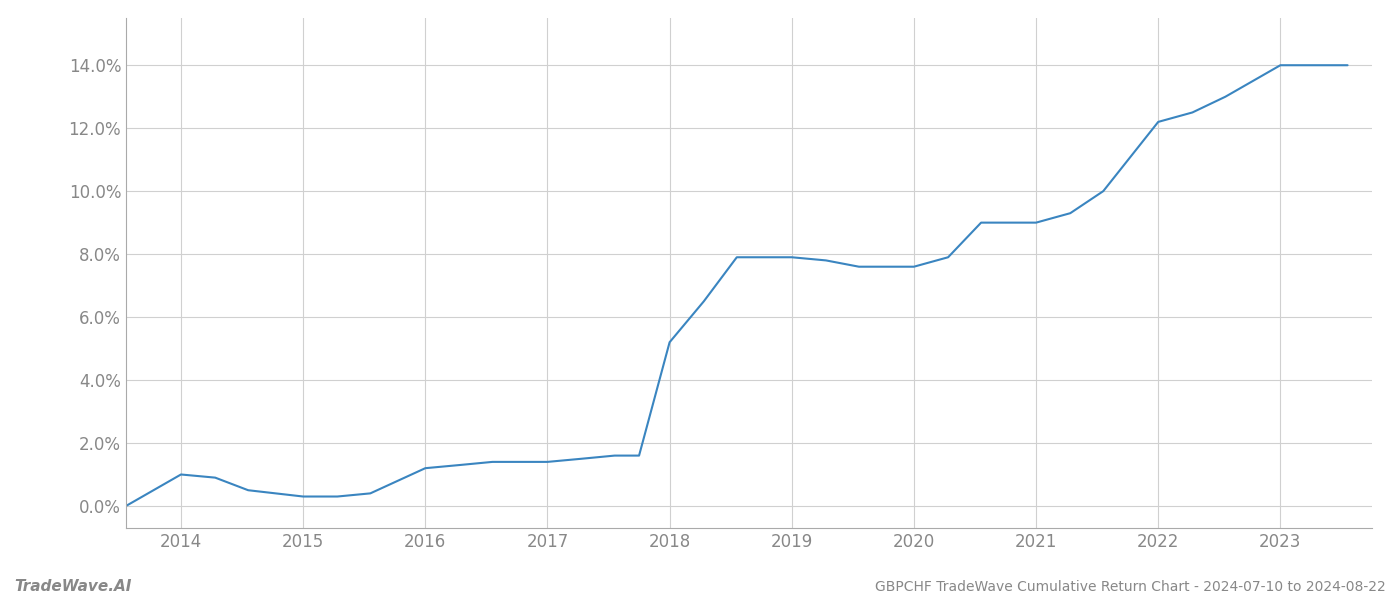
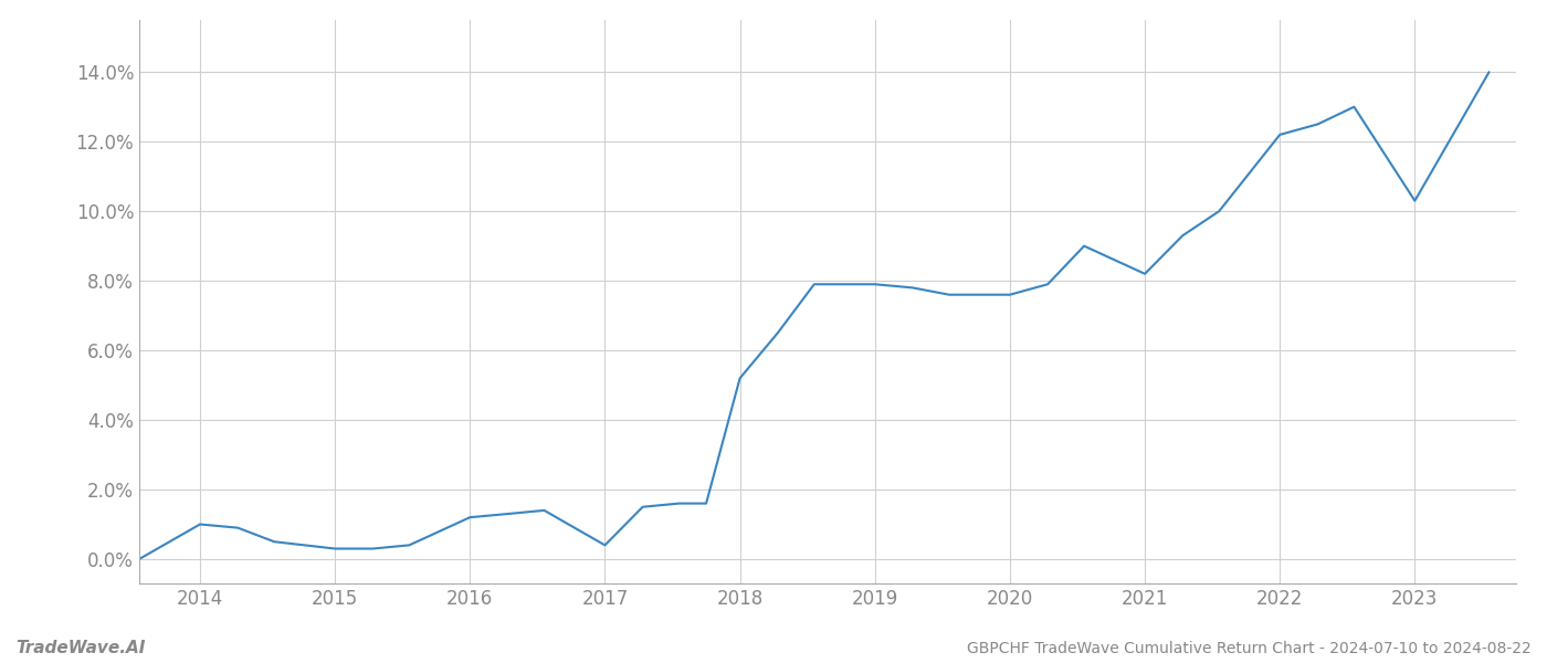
2017: 1.4% -> 0.4%
2021: 9.0% -> 8.2%
2023: 14.0% -> 10.3%
